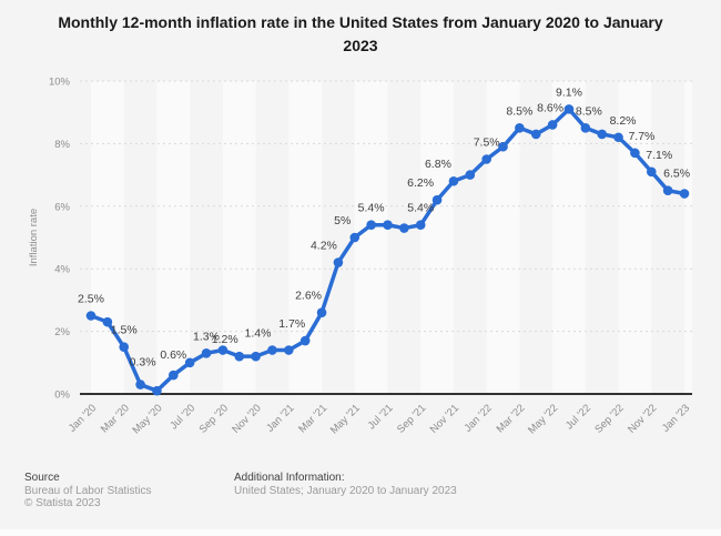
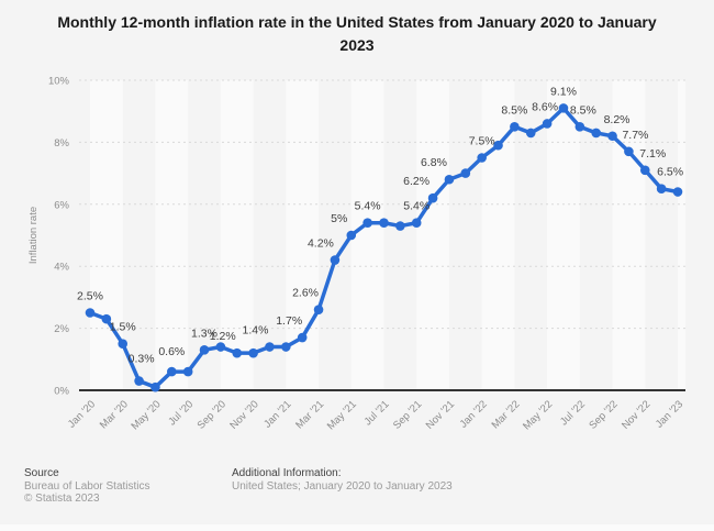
Jul '20: 1.0% -> 0.6%
